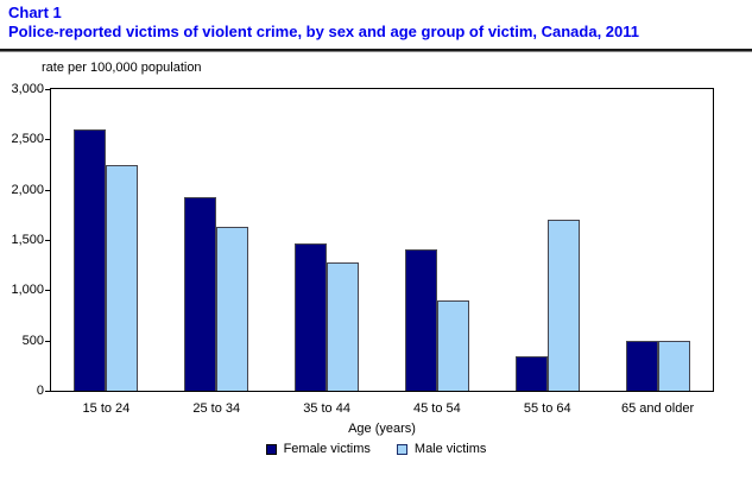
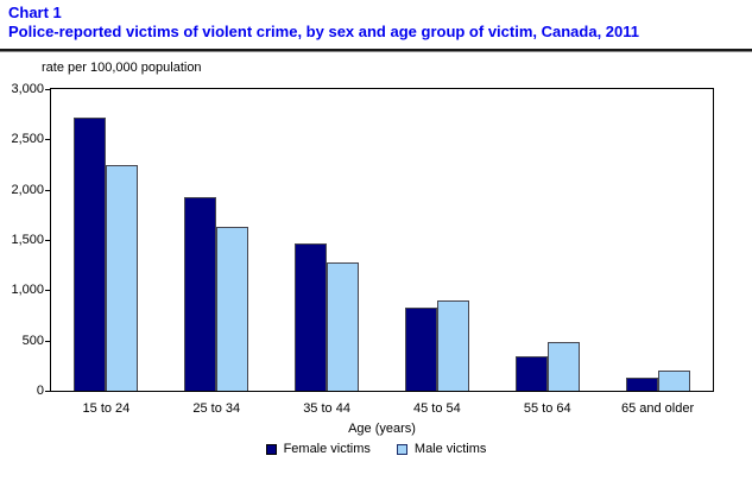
Female victims/15 to 24: 2600 -> 2700
Female victims/45 to 54: 1400 -> 800
Male victims/55 to 64: 1700 -> 500
Female victims/65 and older: 500 -> 100
Male victims/65 and older: 500 -> 200
